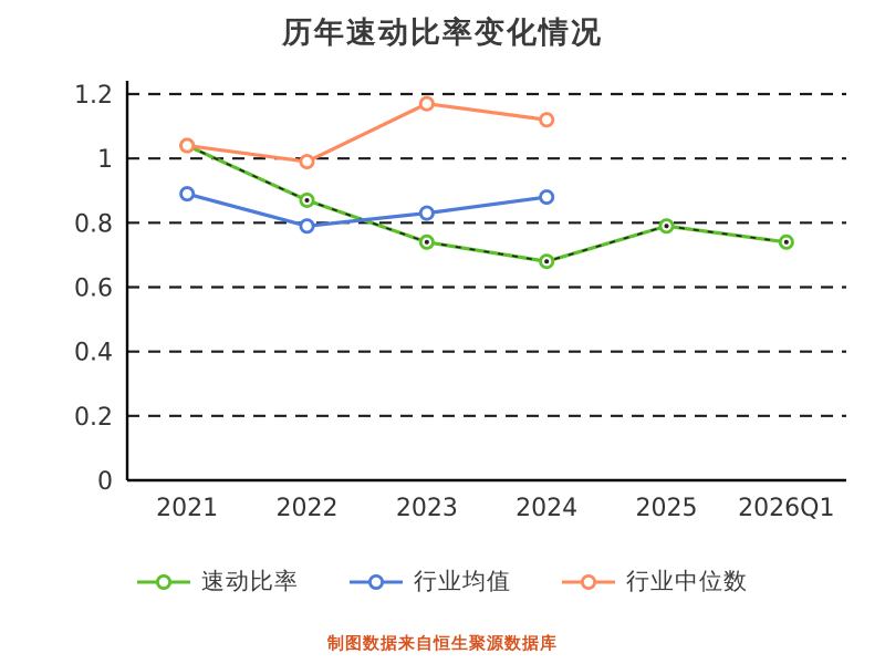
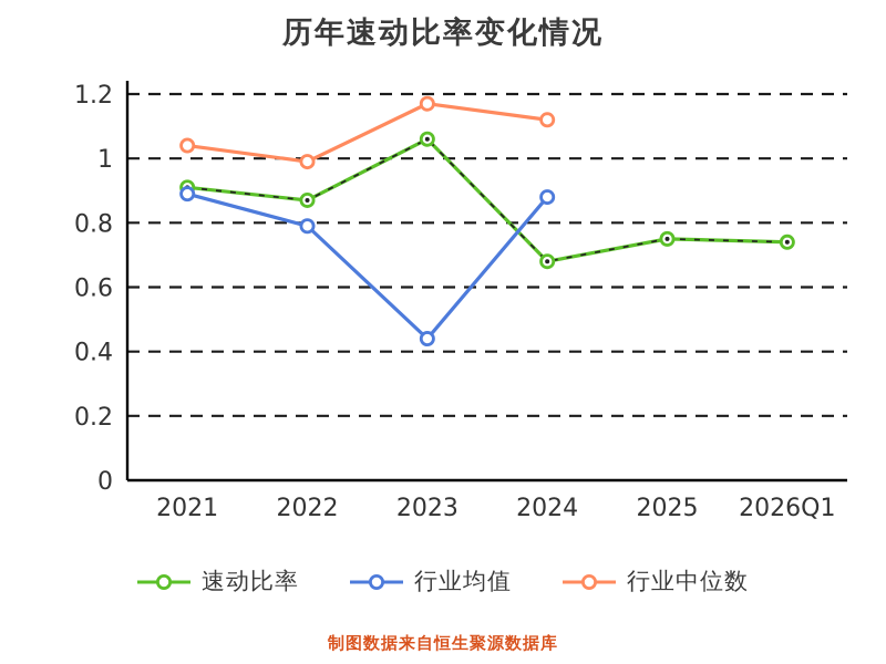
速动比率/2021: 1.04 -> 0.91
速动比率/2023: 0.74 -> 1.06
行业均值/2023: 0.83 -> 0.44
速动比率/2025: 0.79 -> 0.75
